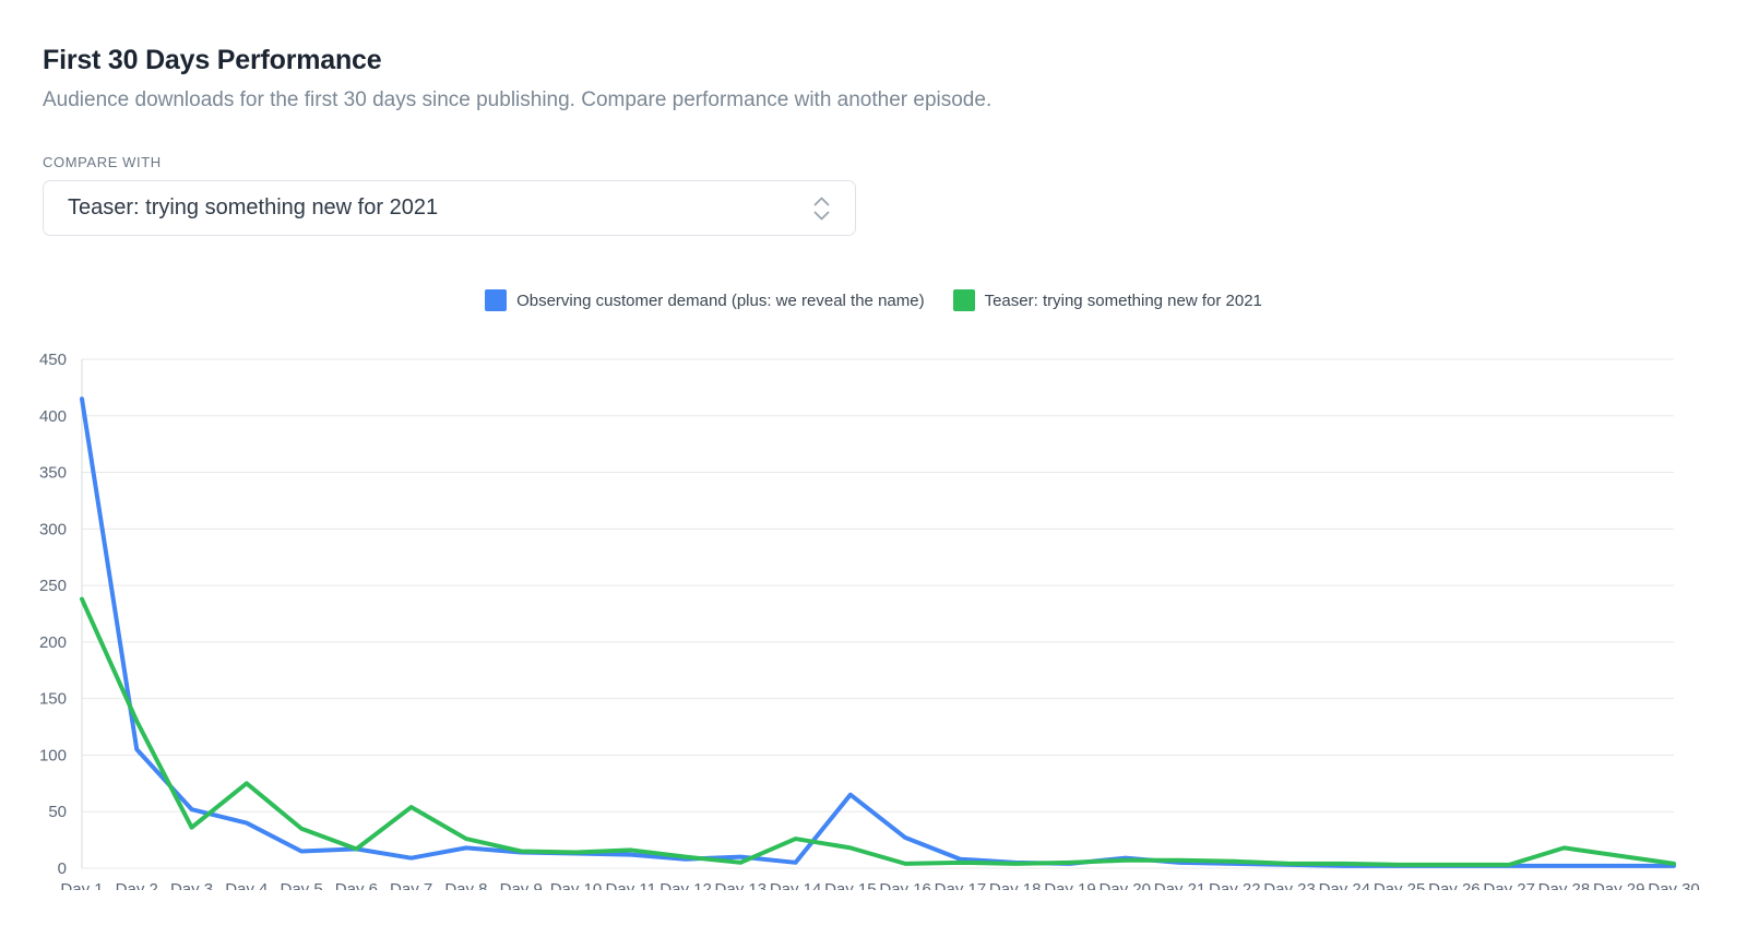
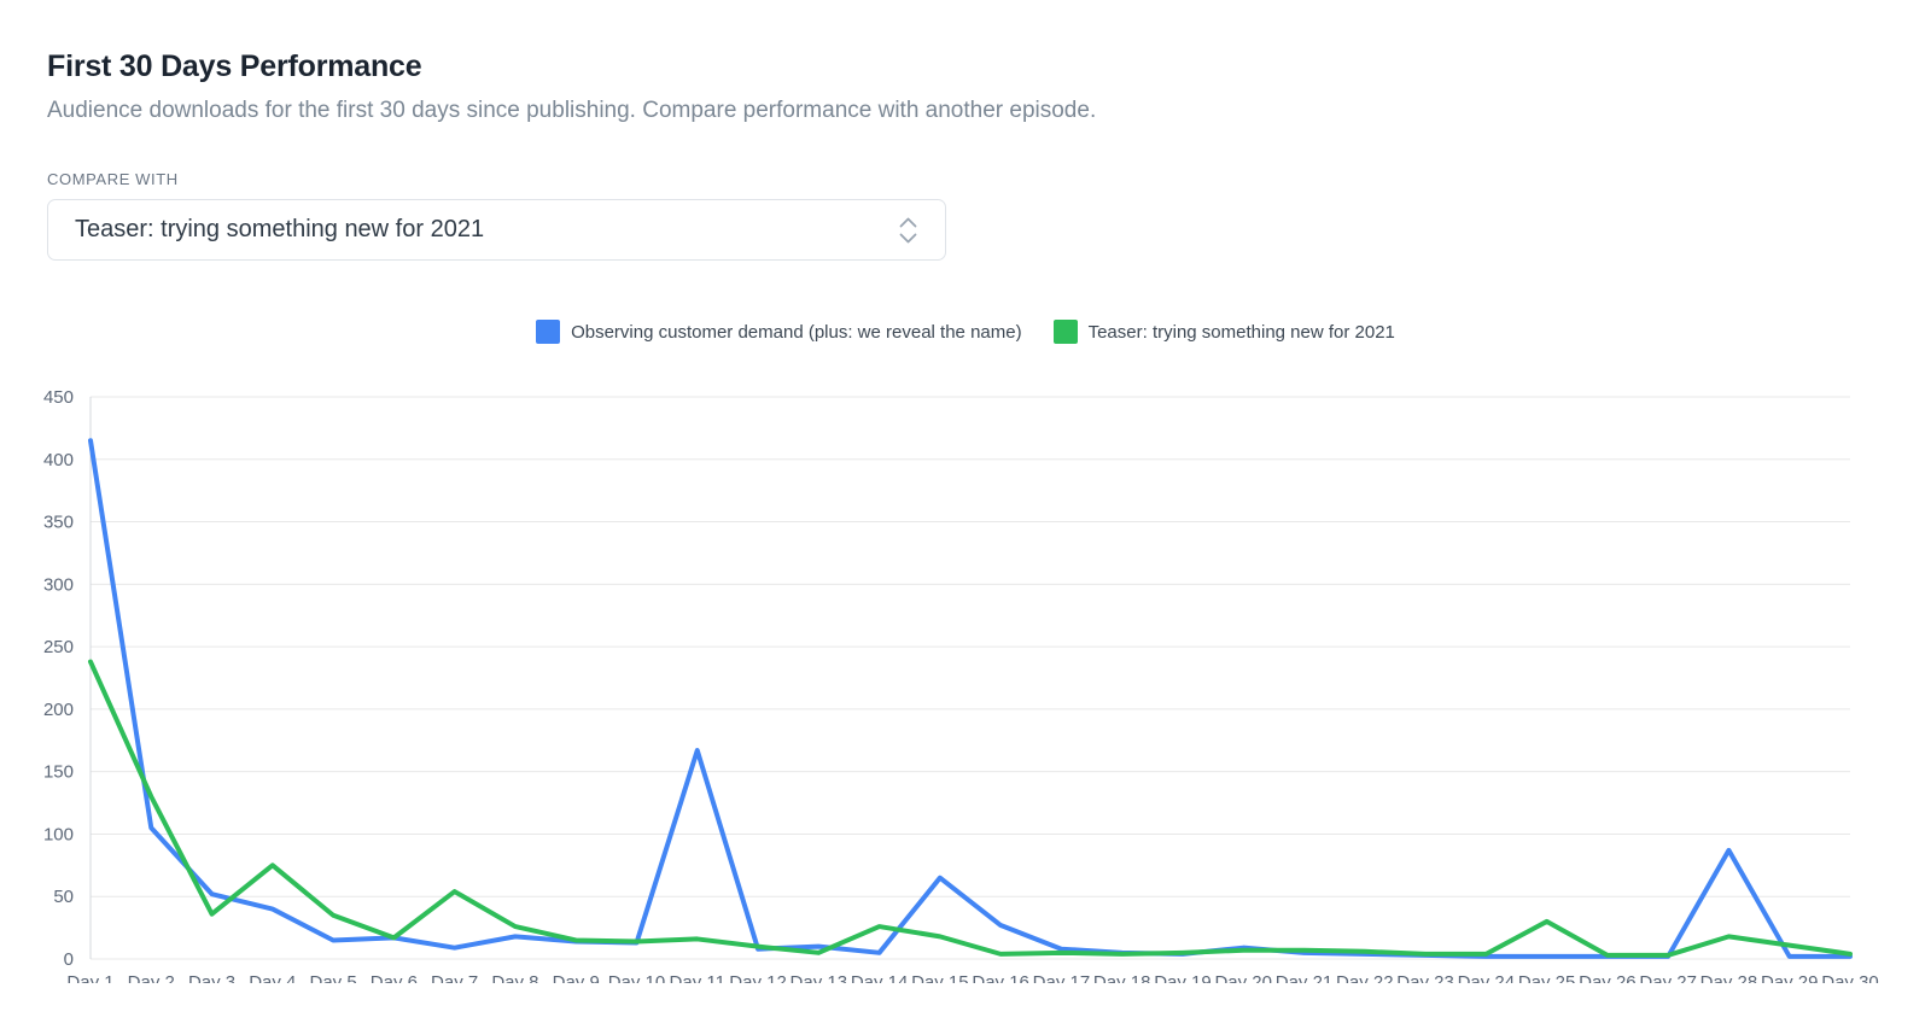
Observing customer demand (plus: we reveal the name)/Day 11: 12 -> 167
Teaser: trying something new for 2021/Day 25: 3 -> 30
Observing customer demand (plus: we reveal the name)/Day 28: 2 -> 87
